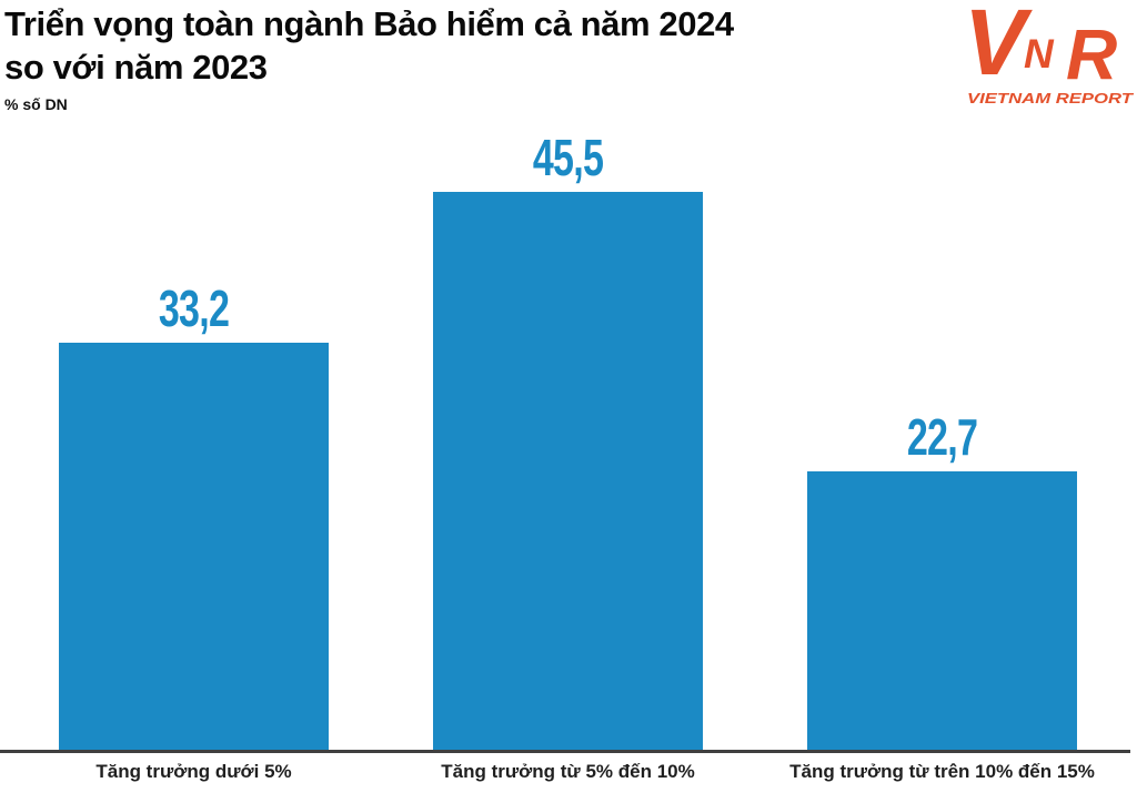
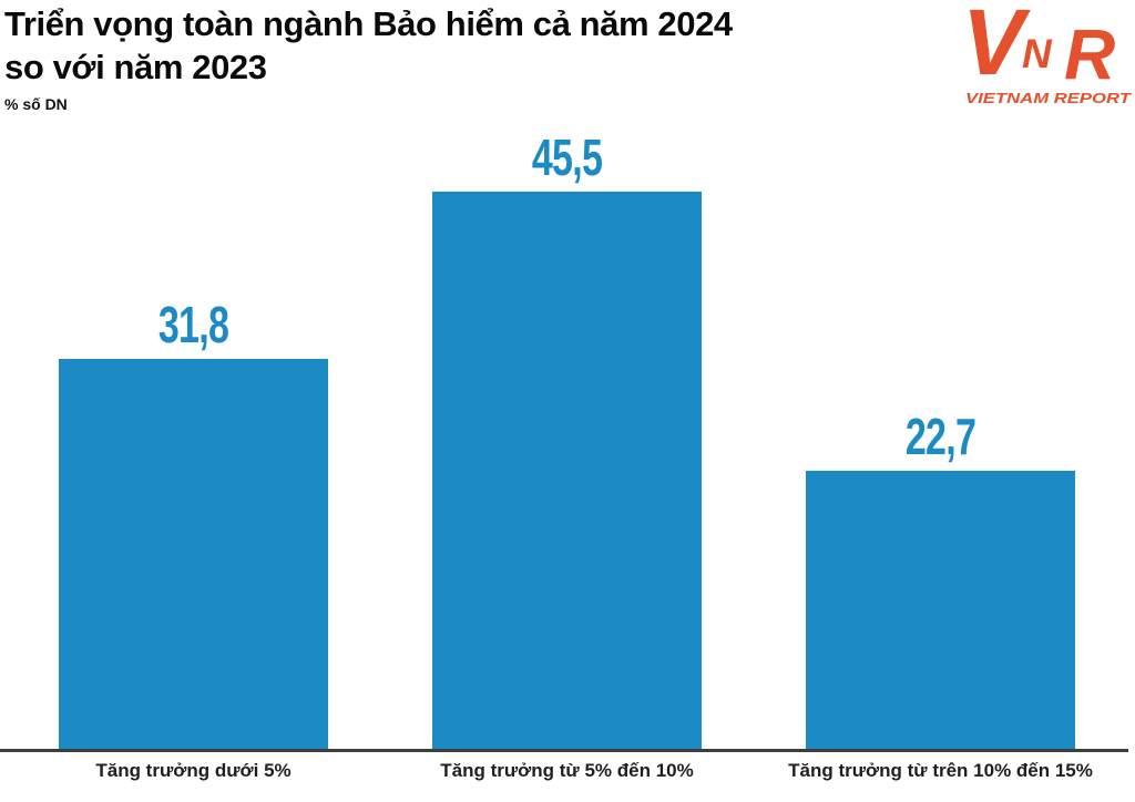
Tăng trưởng dưới 5%: 33,2 -> 31,8
